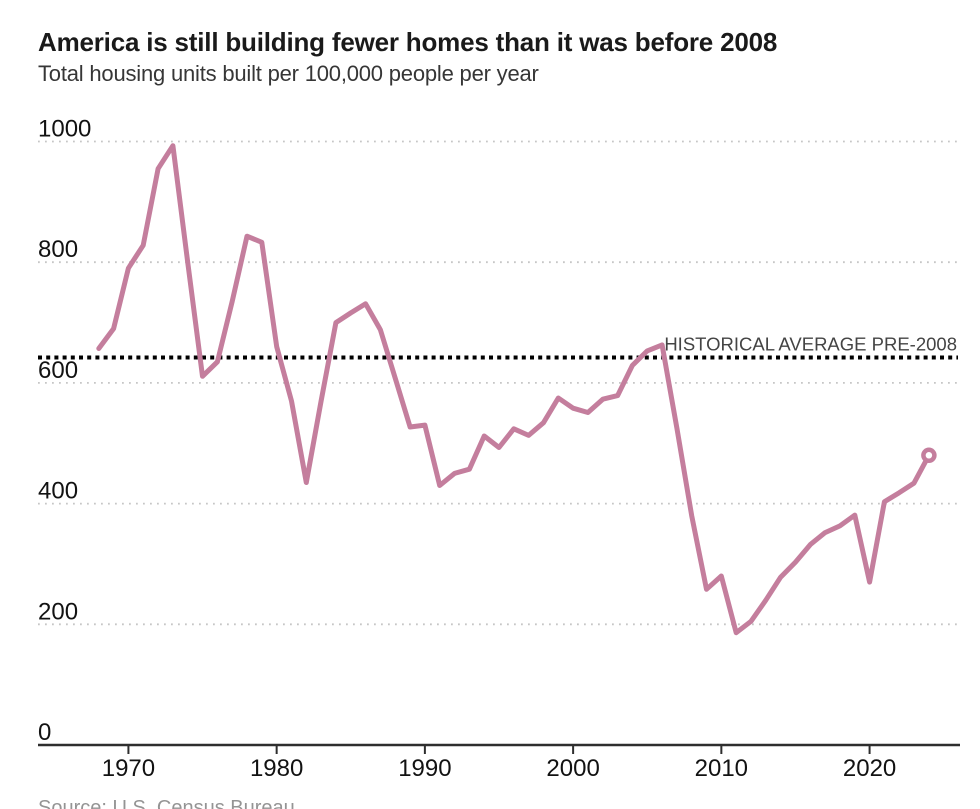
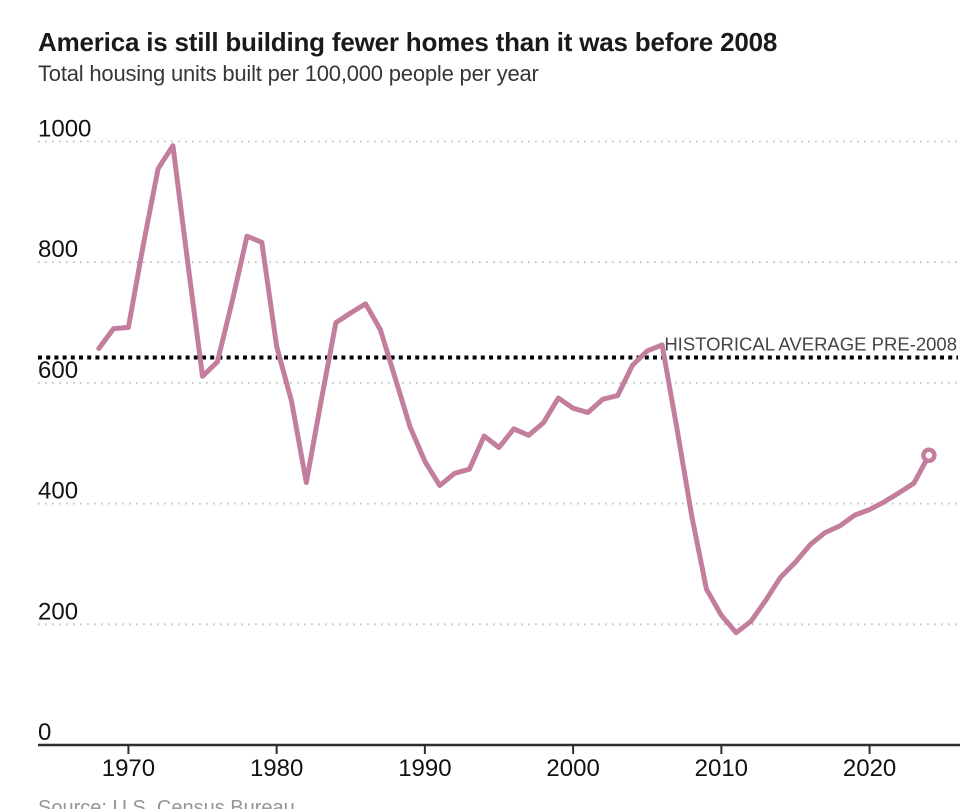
1970: 790 -> 690
1990: 530 -> 470
2010: 280 -> 220
2020: 270 -> 390
